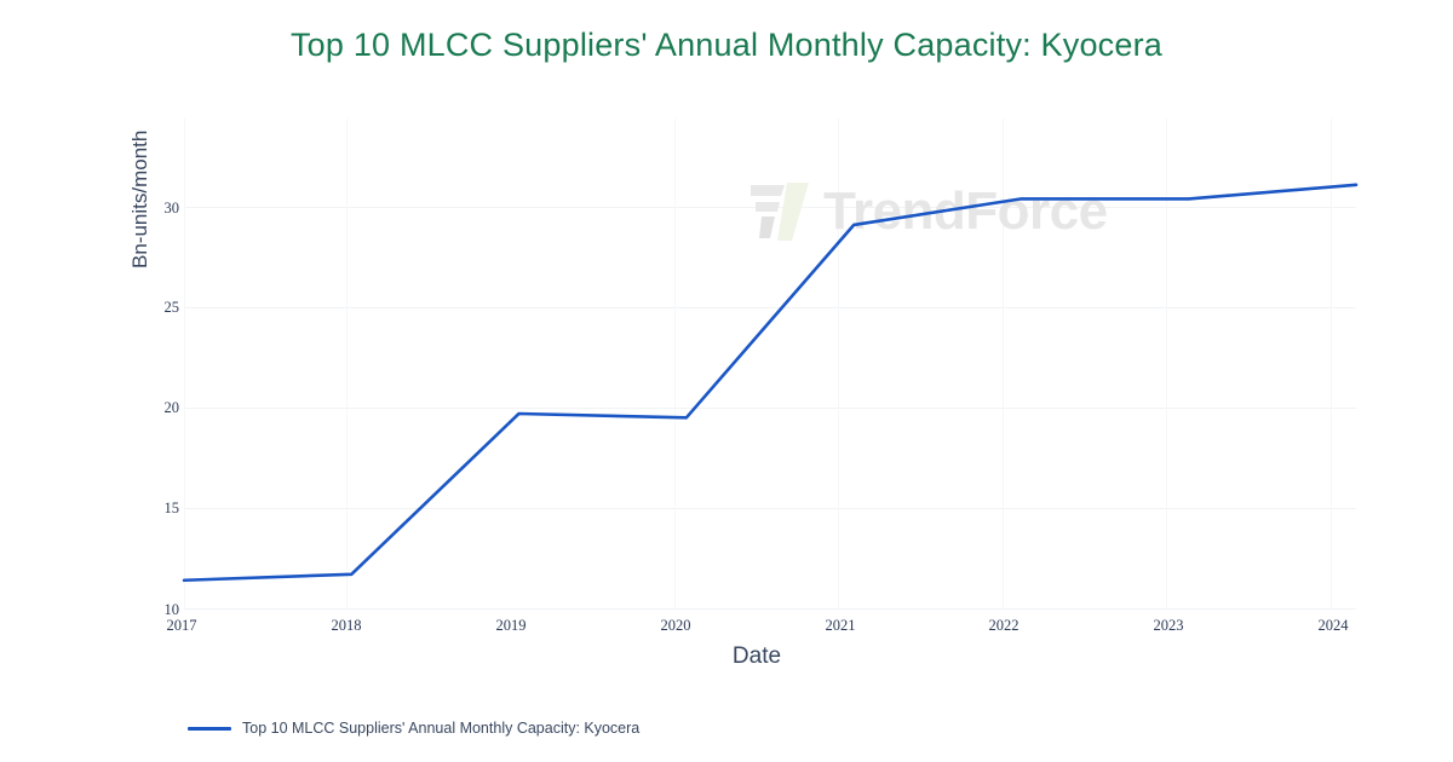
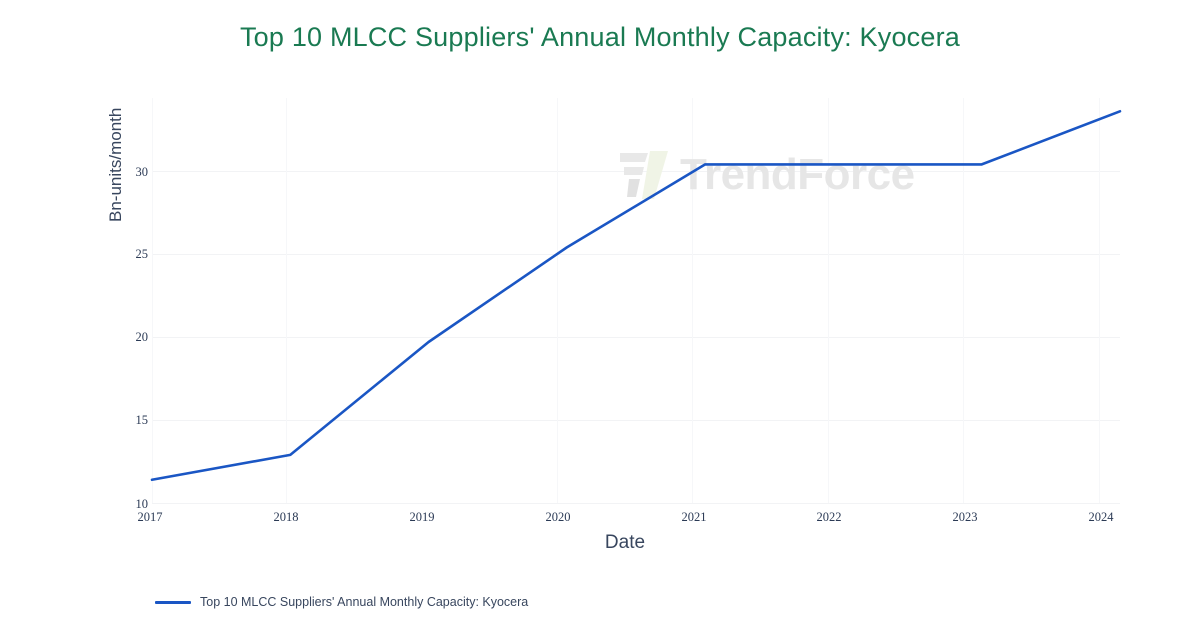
2018: 11.3 -> 12.5
2020: 19.1 -> 25.0
2021: 28.7 -> 30.0
2024: 30.7 -> 33.2
